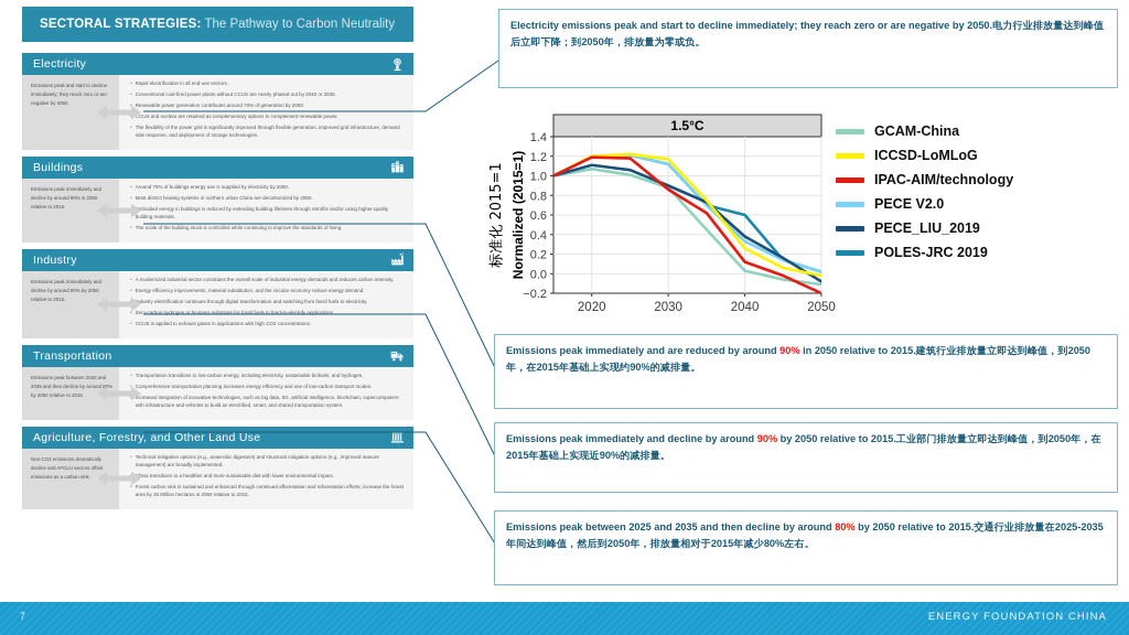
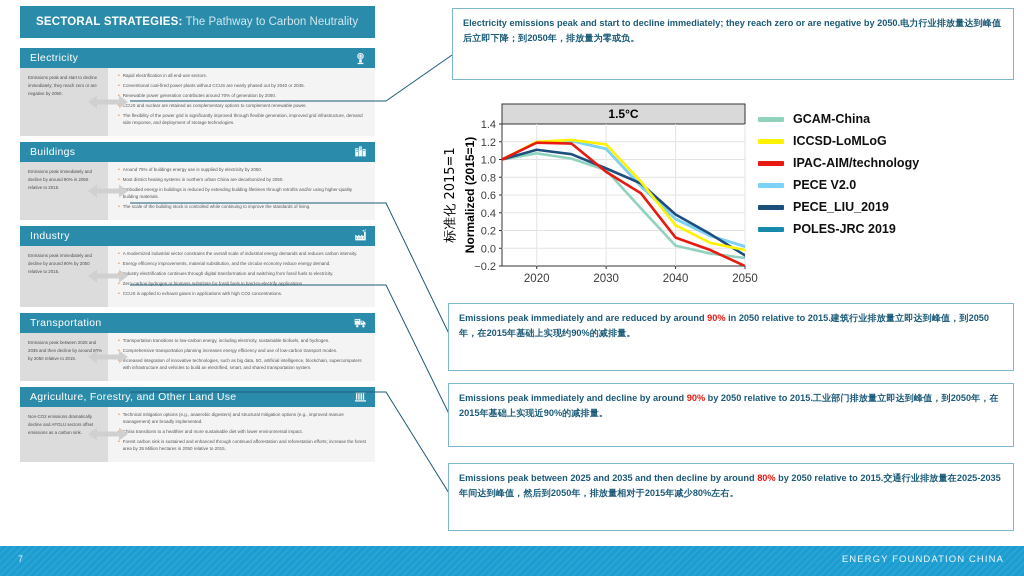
POLES-JRC 2019/2040: 0.6 -> 0.3
